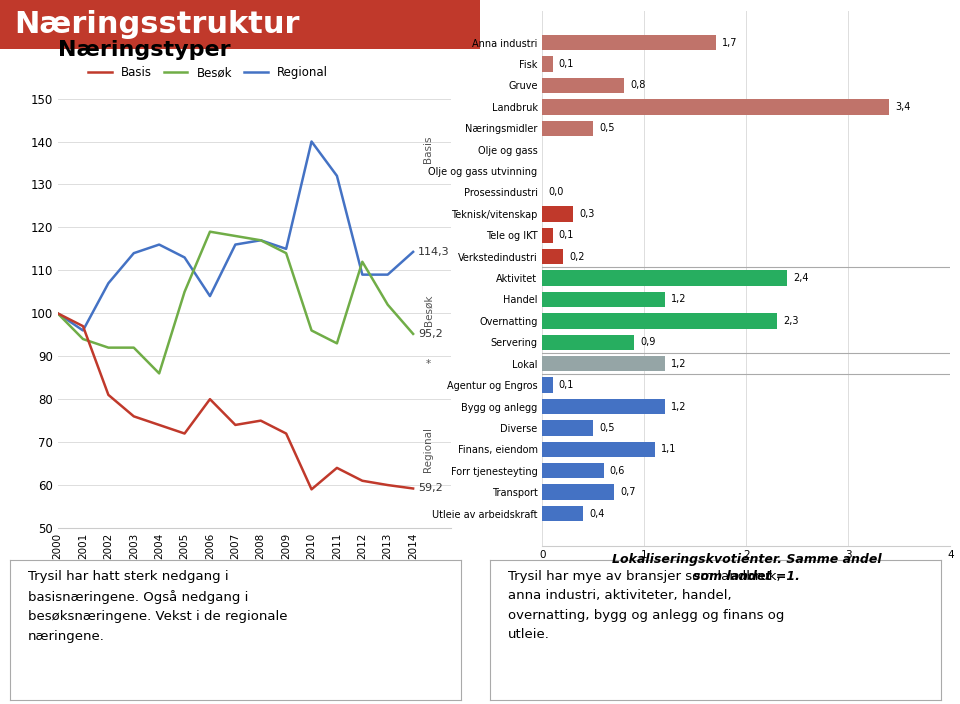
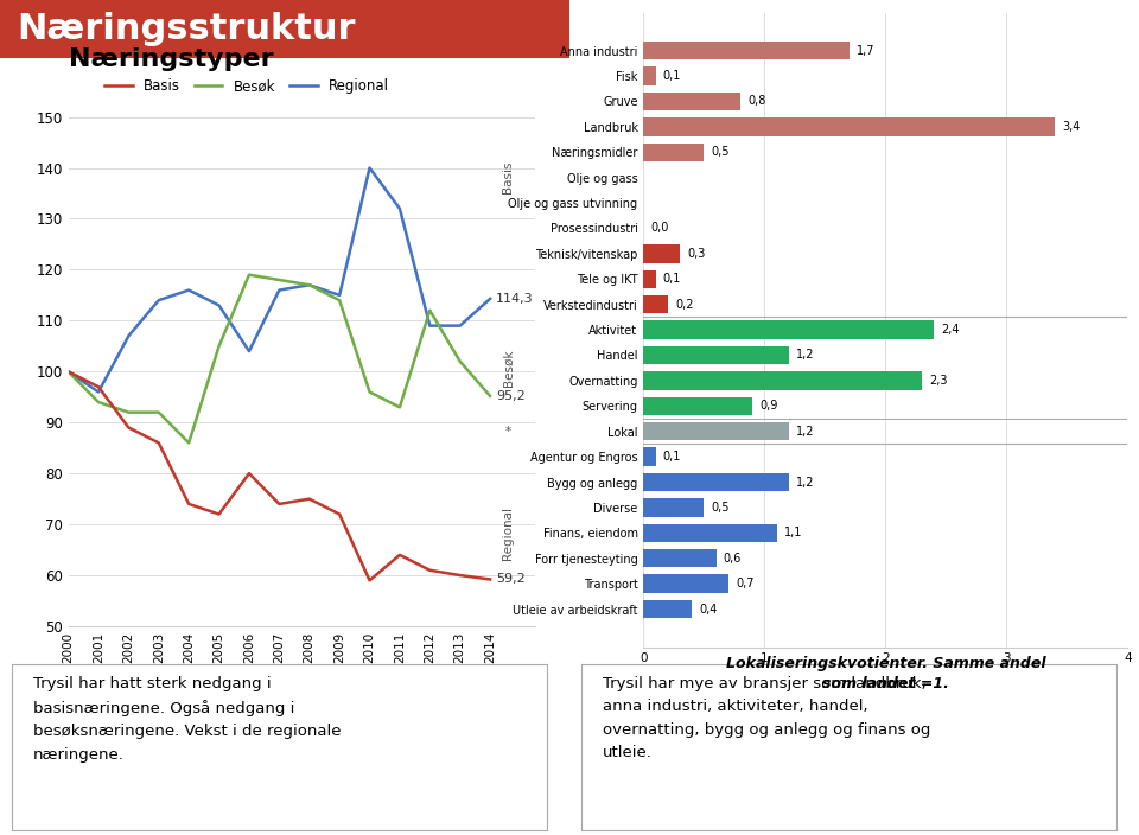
Basis/2002: 81.0 -> 89.0
Basis/2003: 76.0 -> 86.0
